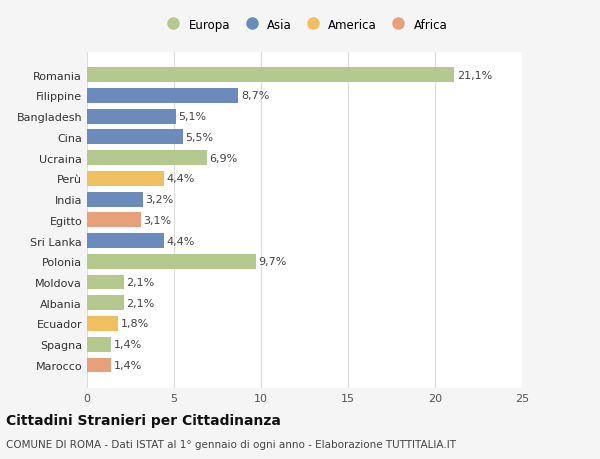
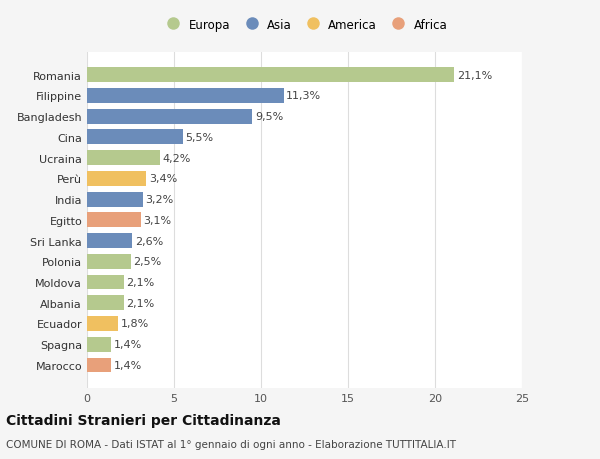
Filippine: 8,7% -> 11,3%
Bangladesh: 5,1% -> 9,5%
Ucraina: 6,9% -> 4,2%
Perù: 4,4% -> 3,4%
Sri Lanka: 4,4% -> 2,6%
Polonia: 9,7% -> 2,5%
